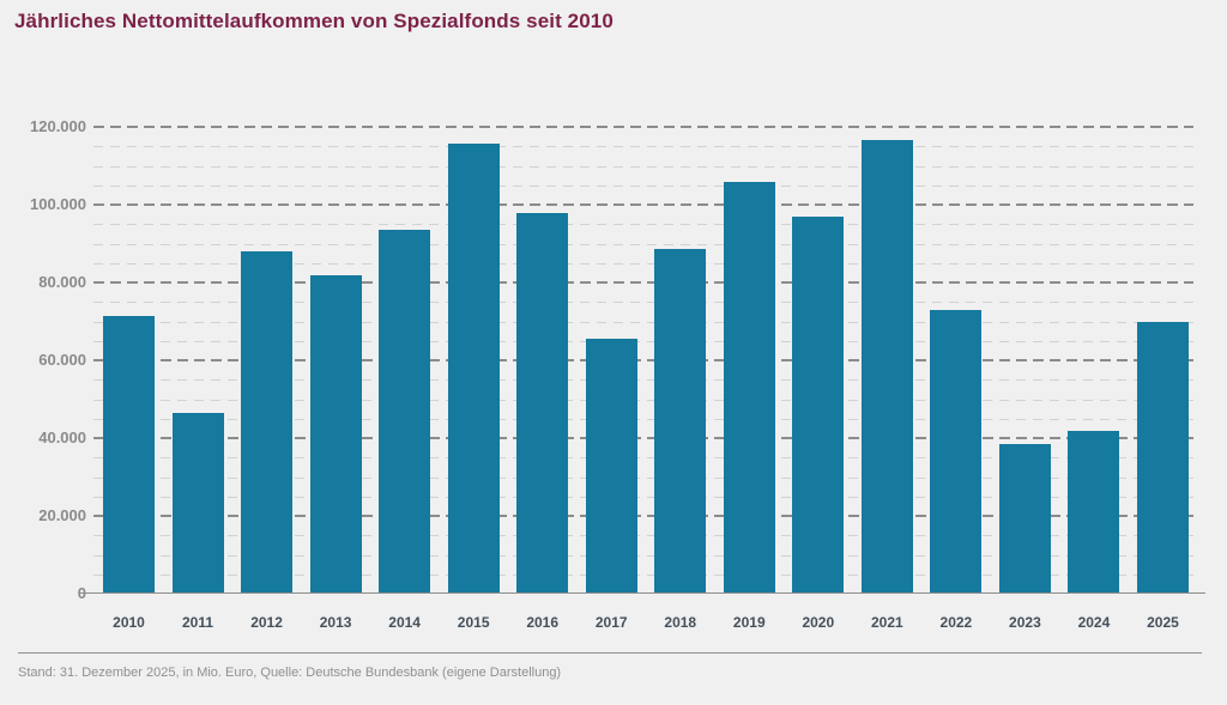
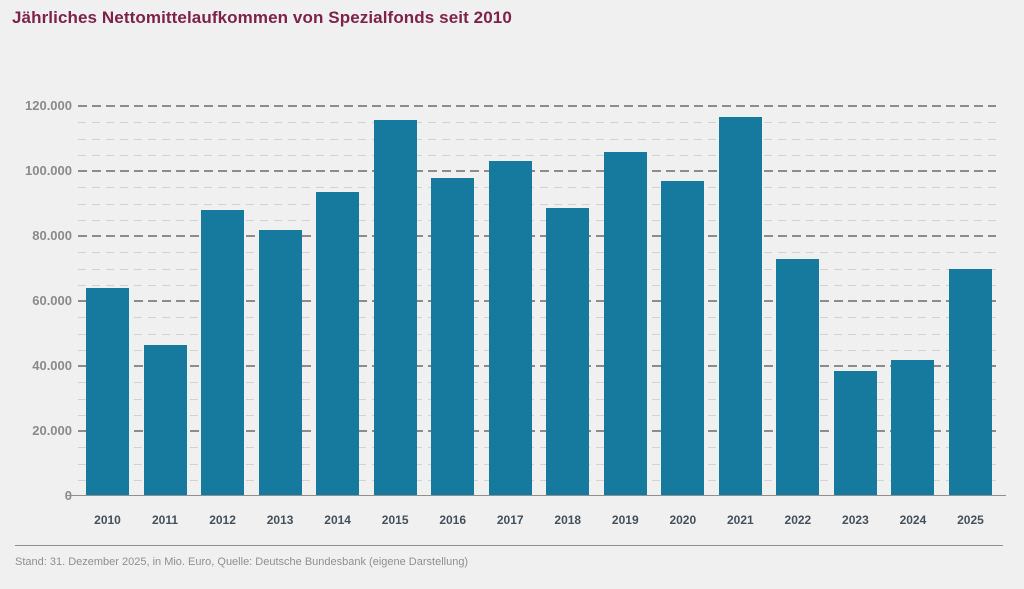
2010: 72000 -> 64000
2017: 66000 -> 103000
